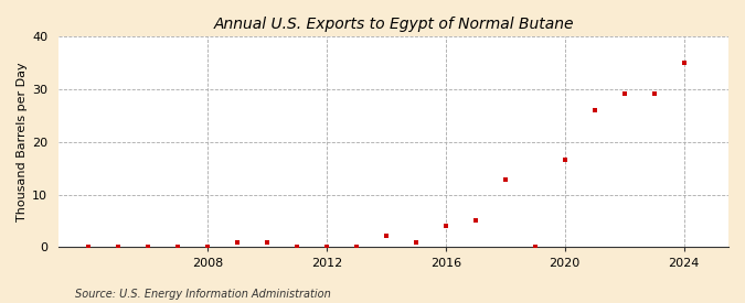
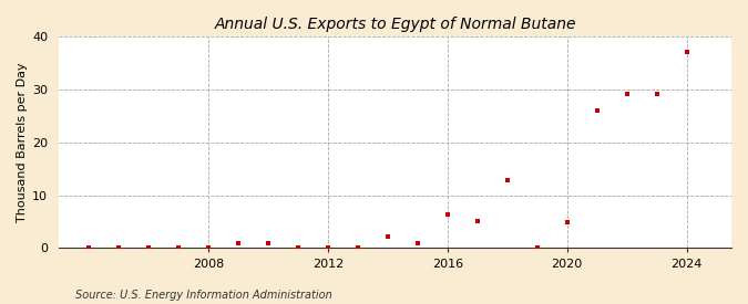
2016: 4.0 -> 6.4
2020: 16.5 -> 5.0
2024: 35.0 -> 37.0
